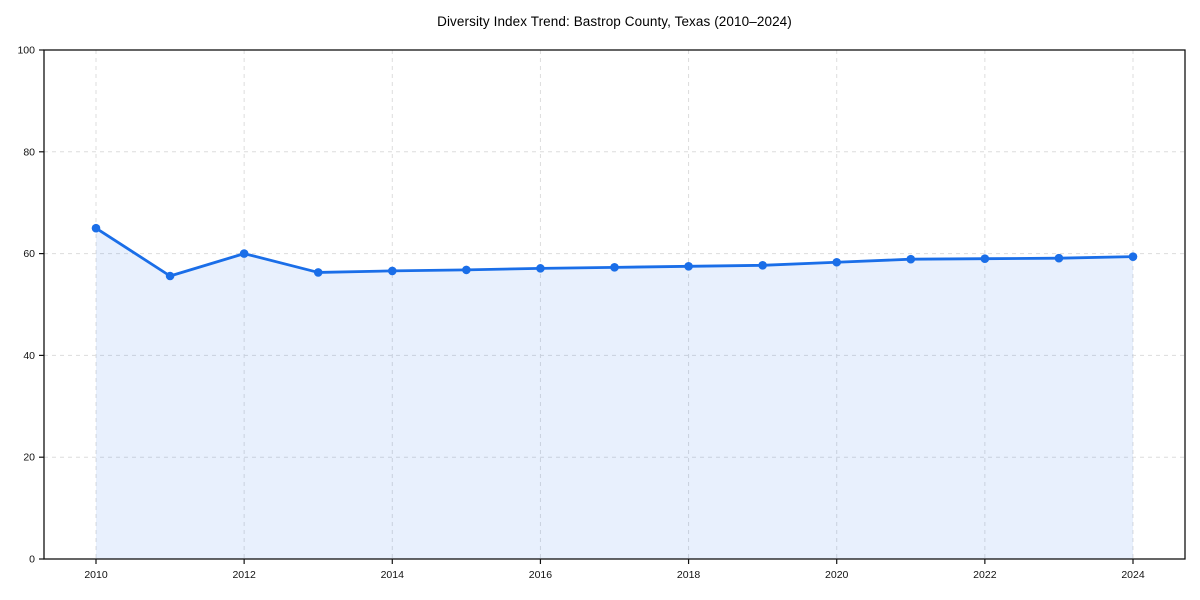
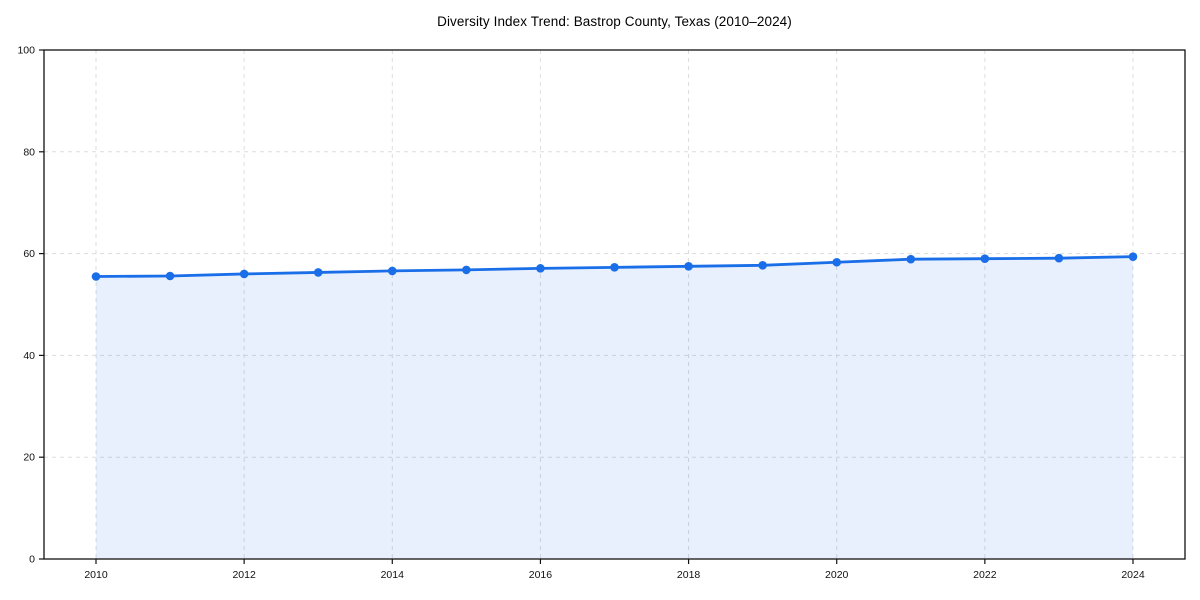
2010: 65 -> 56
2012: 60 -> 56
